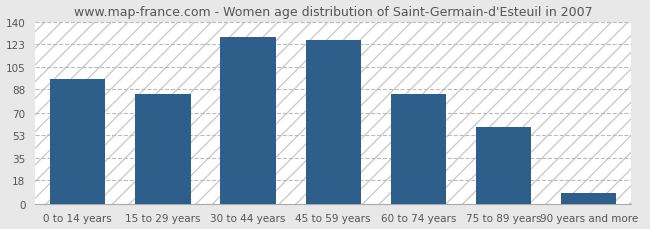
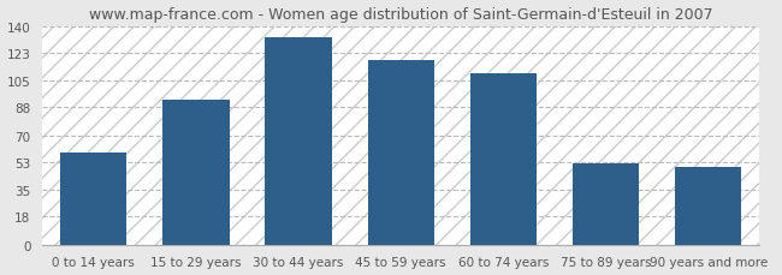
0 to 14 years: 96 -> 59
15 to 29 years: 84 -> 93
30 to 44 years: 128 -> 133
45 to 59 years: 126 -> 118
60 to 74 years: 84 -> 110
75 to 89 years: 59 -> 52
90 years and more: 8 -> 50
